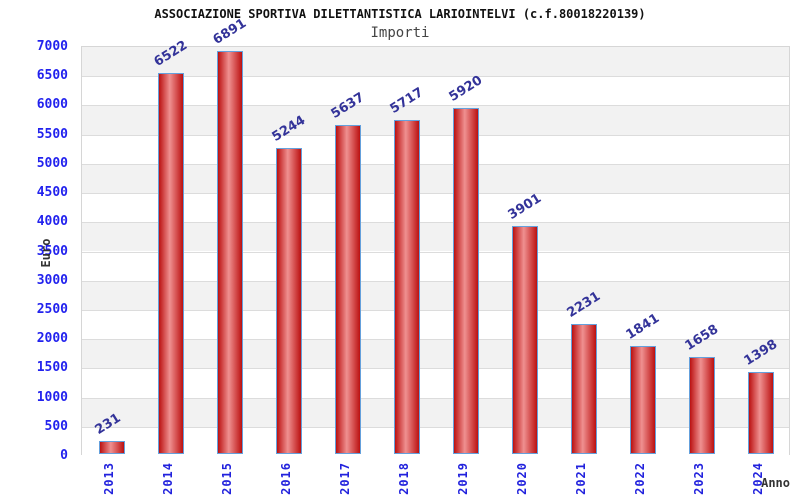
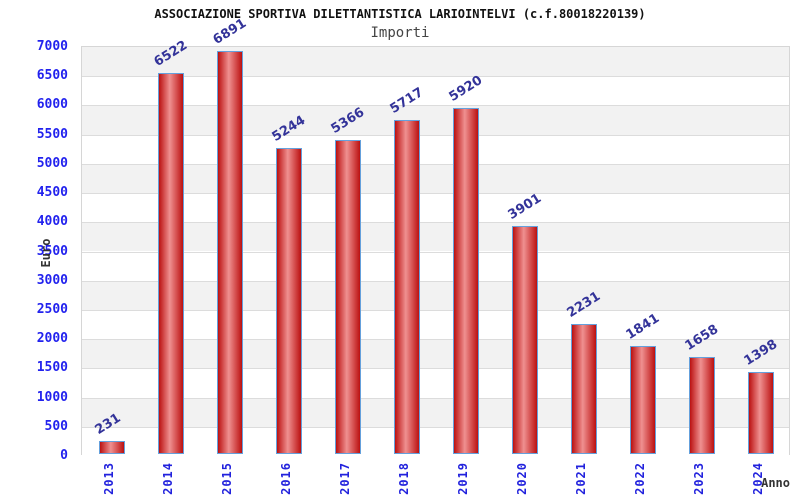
2017: 5637 -> 5366
